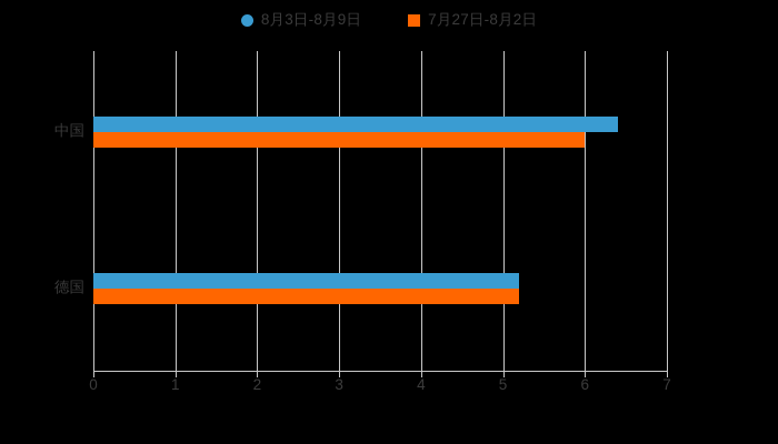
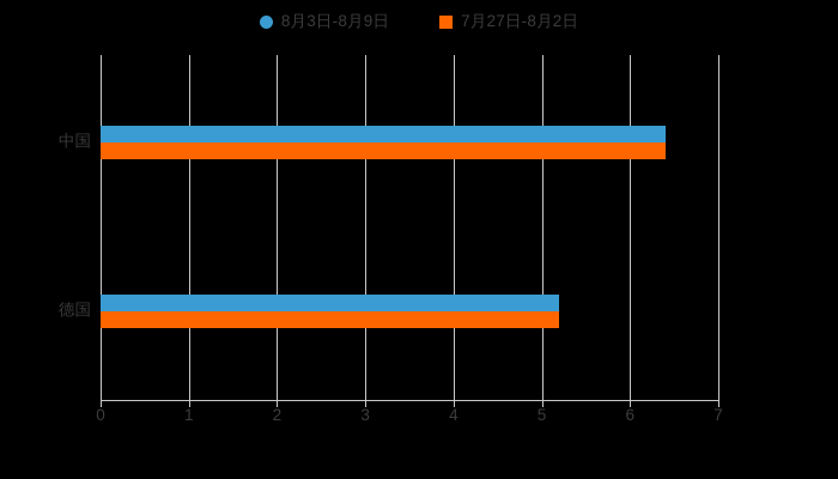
7月27日-8月2日/中国: 6.0 -> 6.4
